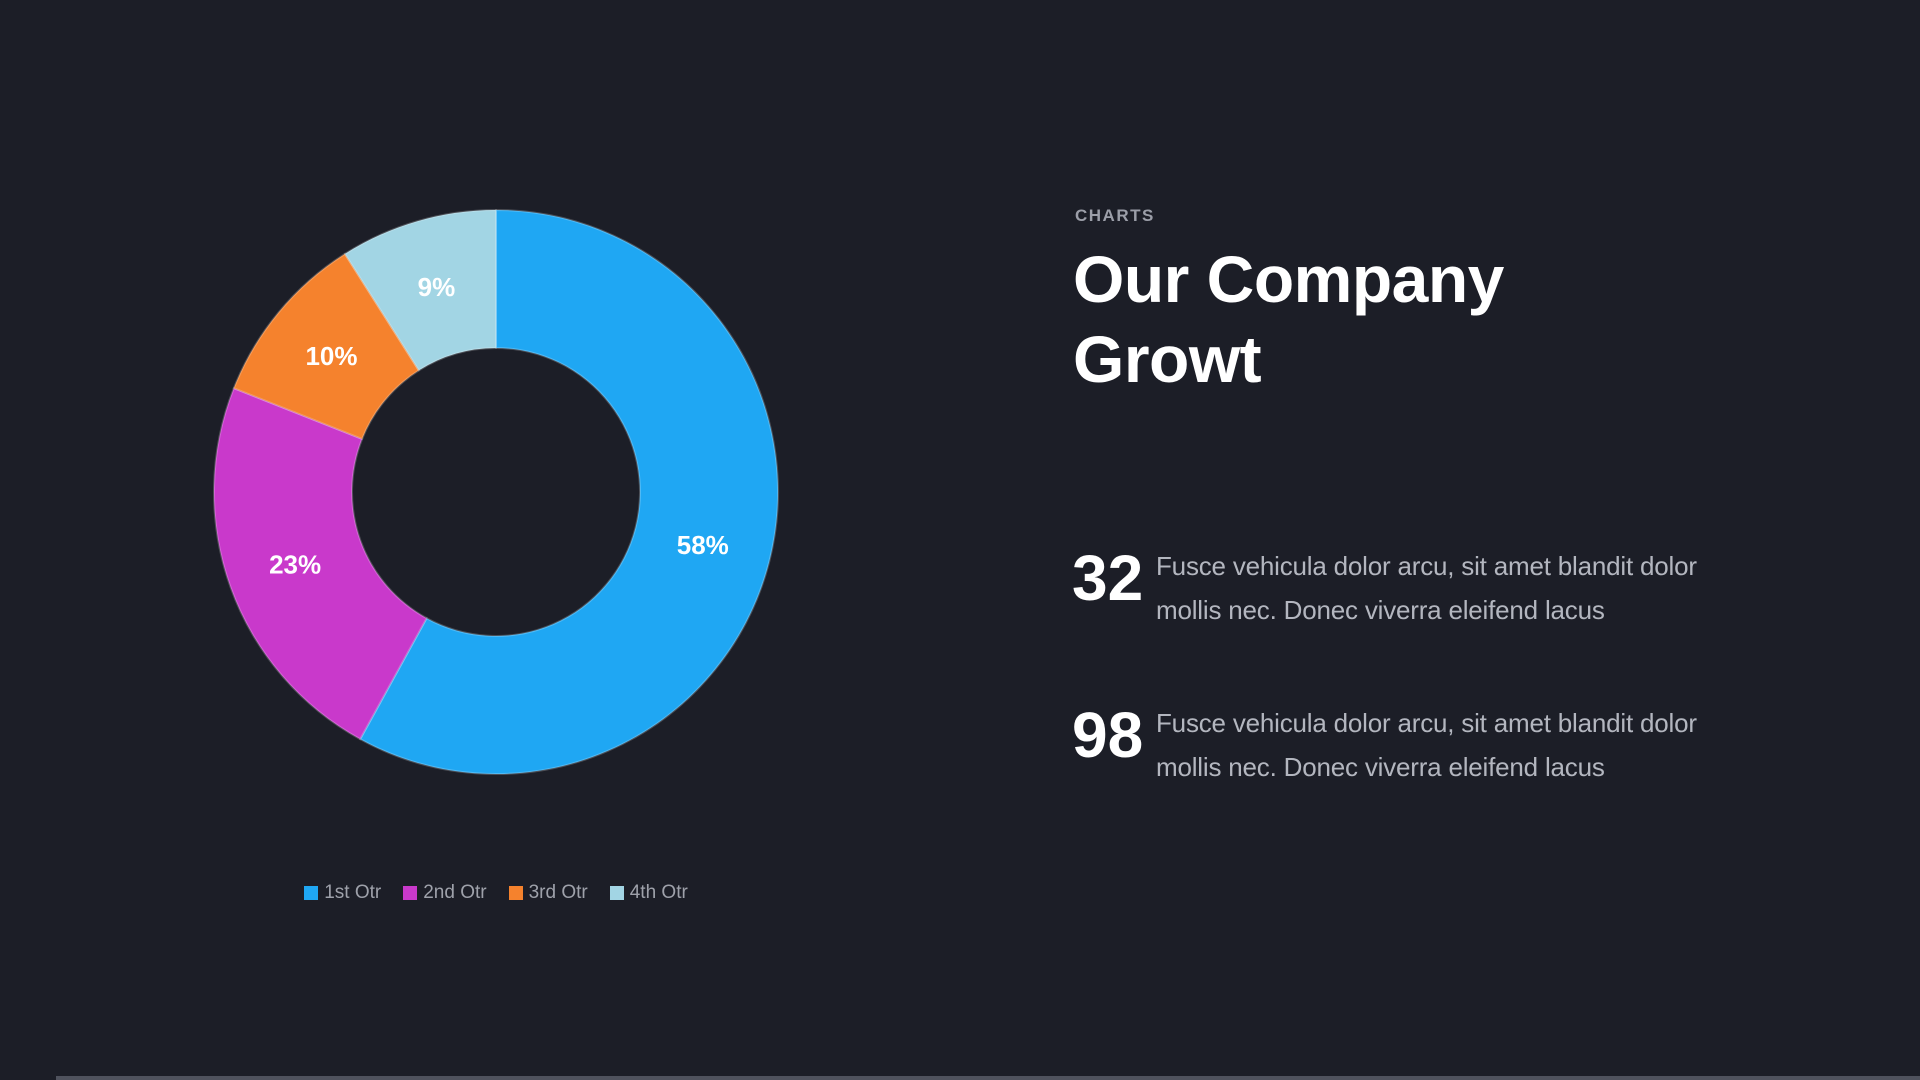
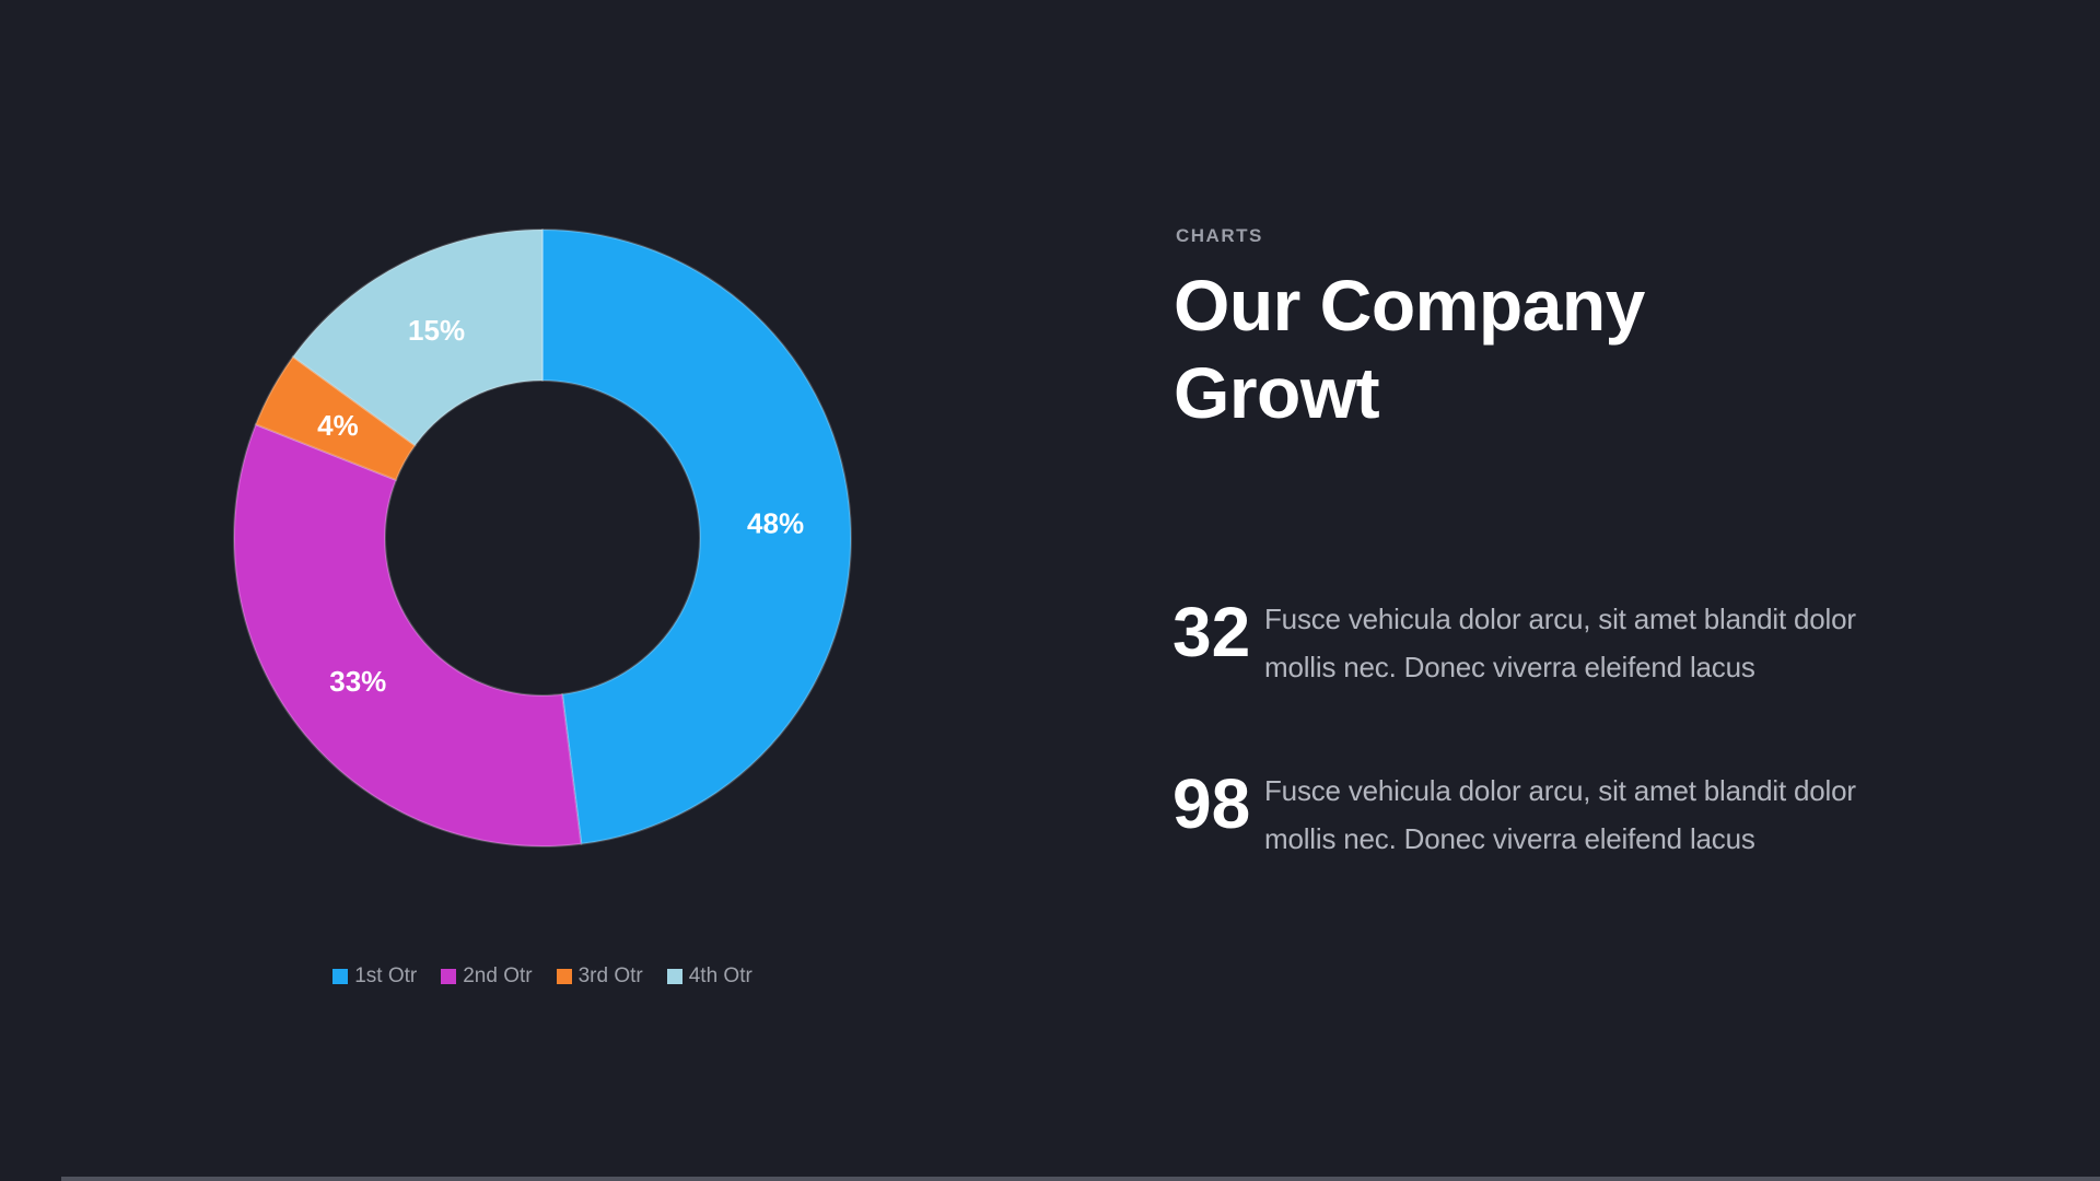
1st Otr: 58% -> 48%
2nd Otr: 23% -> 33%
3rd Otr: 10% -> 4%
4th Otr: 9% -> 15%
